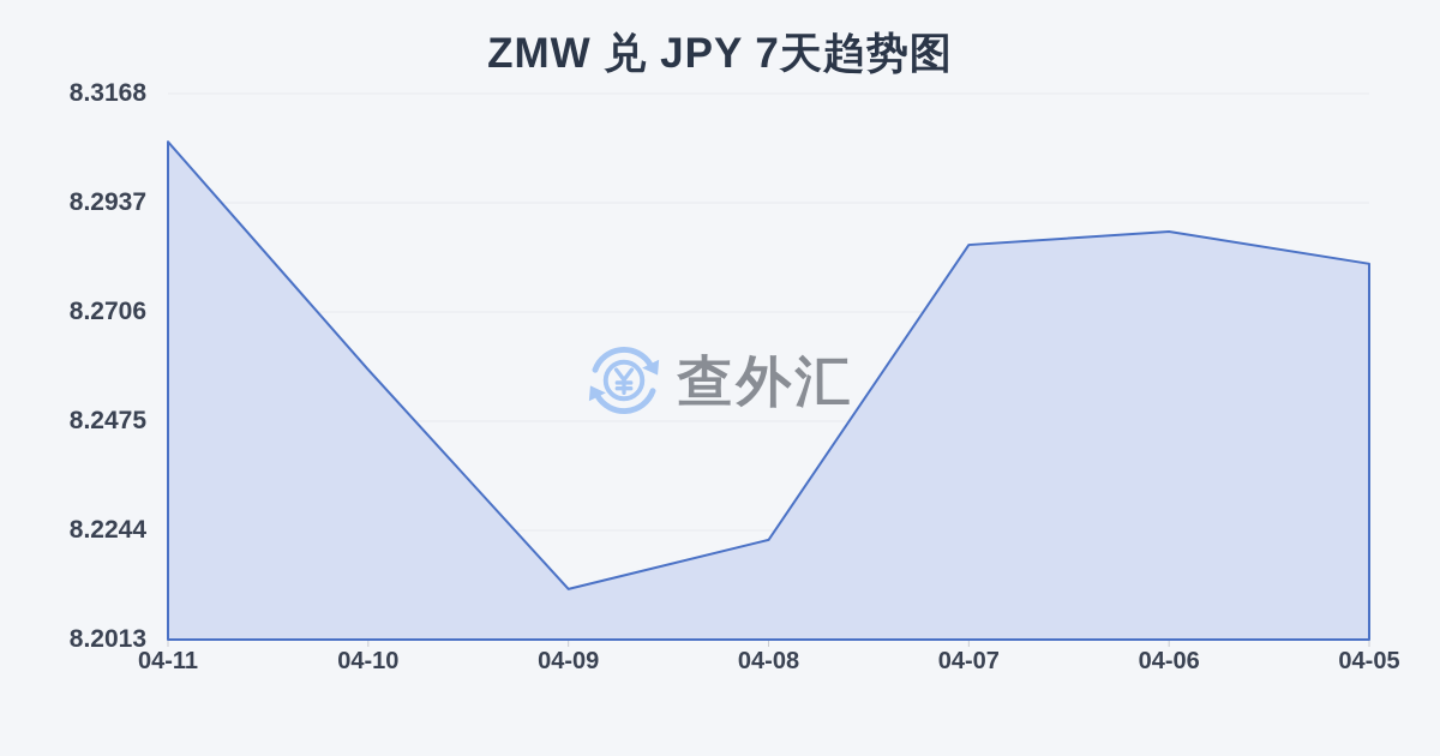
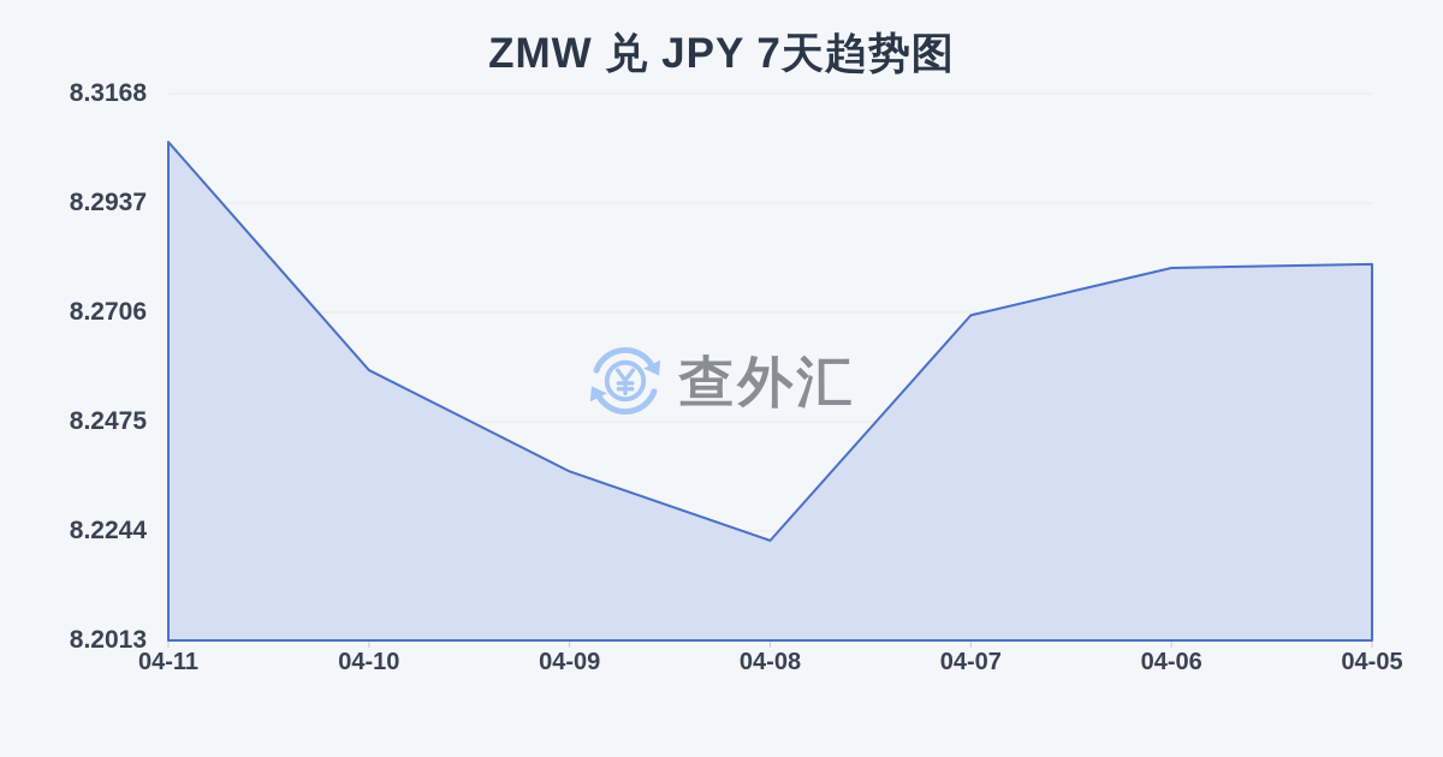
04-09: 8.212 -> 8.237
04-07: 8.285 -> 8.270
04-06: 8.288 -> 8.280
